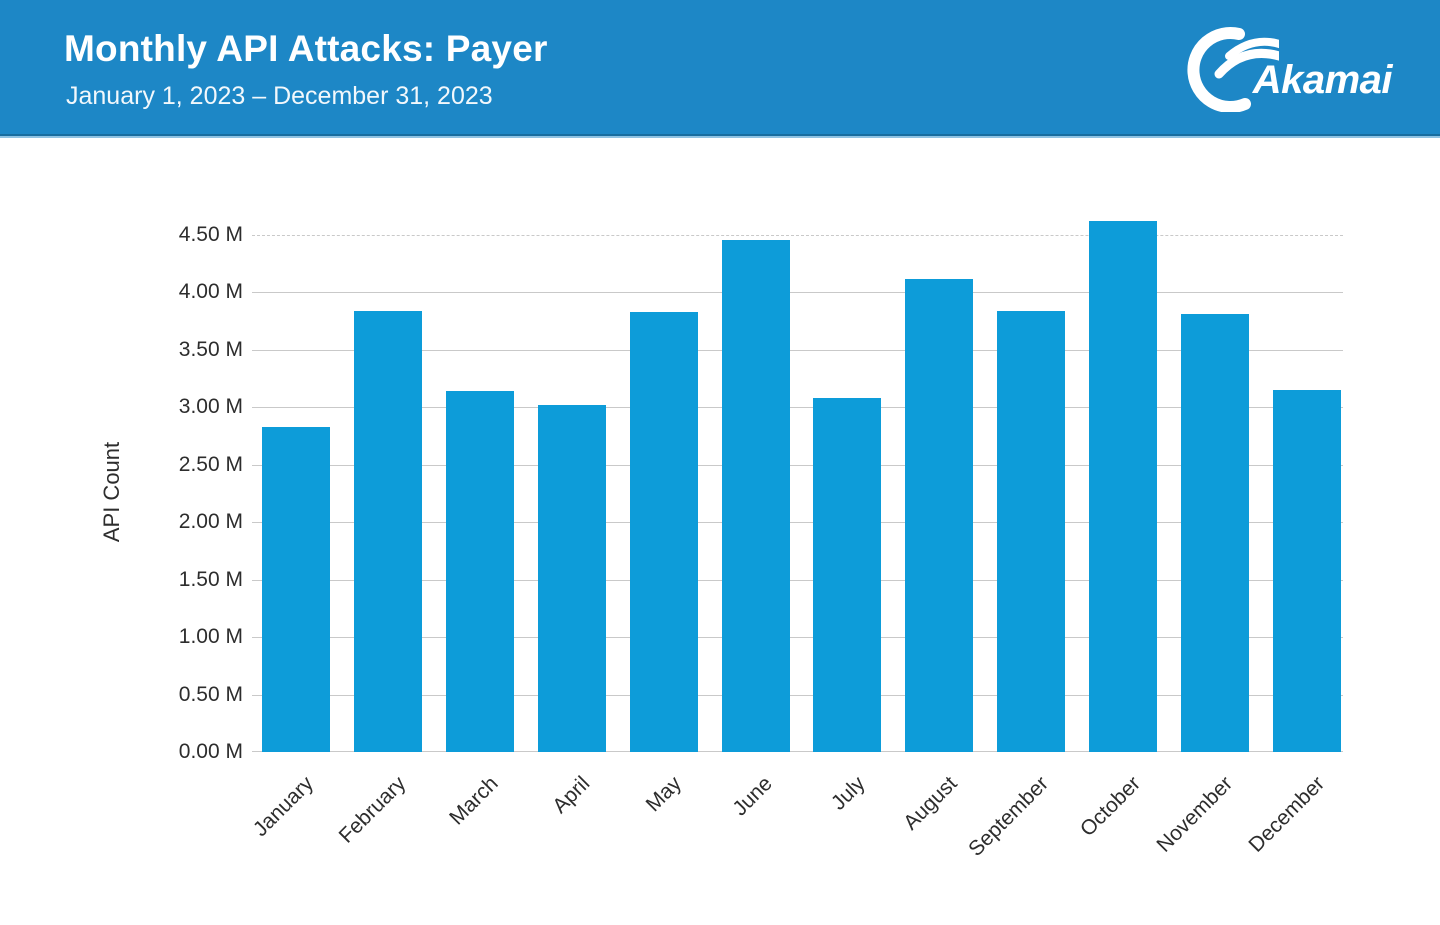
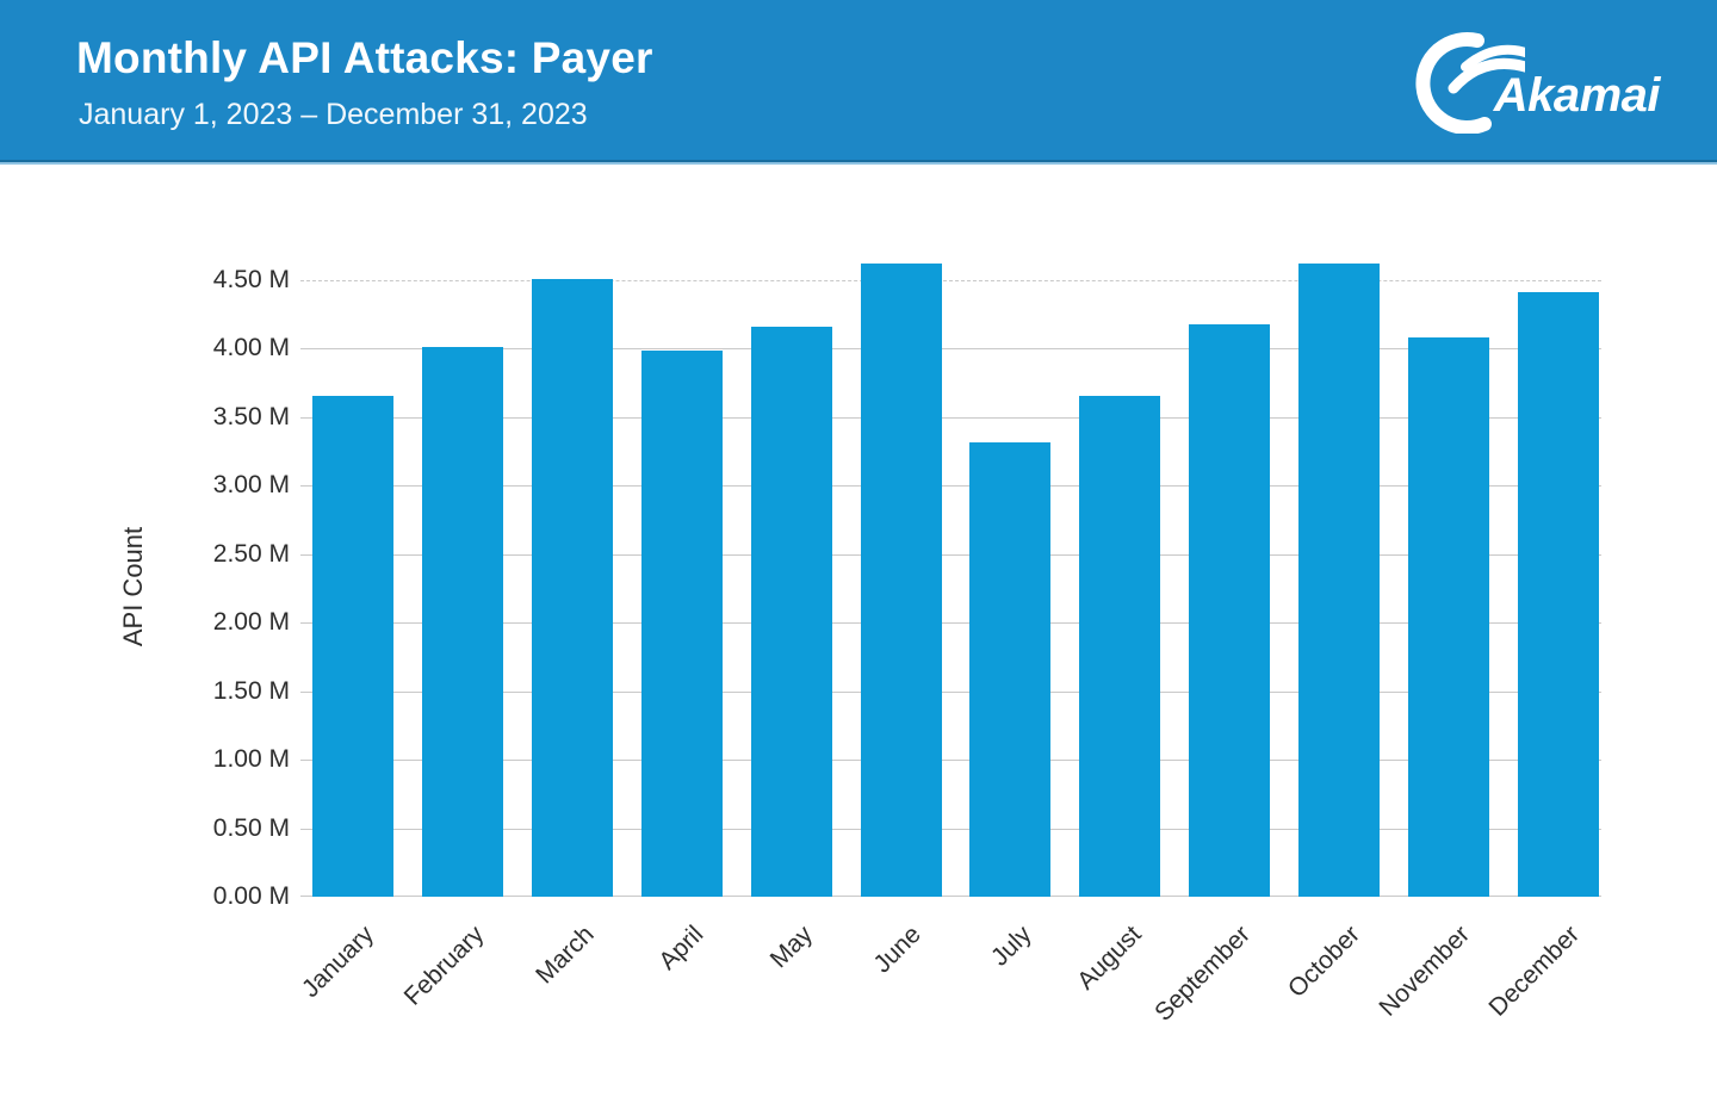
January: 2.83M -> 3.66M
February: 3.84M -> 4.01M
March: 3.14M -> 4.51M
April: 3.02M -> 3.99M
May: 3.83M -> 4.16M
June: 4.46M -> 4.62M
July: 3.08M -> 3.32M
August: 4.12M -> 3.66M
September: 3.84M -> 4.18M
November: 3.81M -> 4.08M
December: 3.15M -> 4.41M
